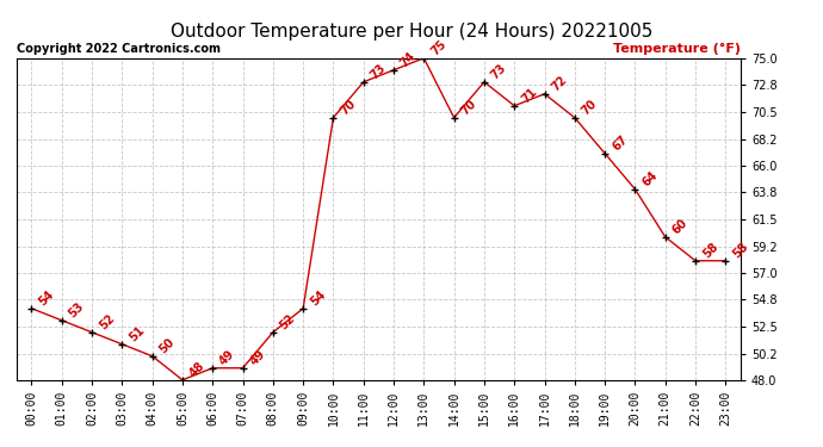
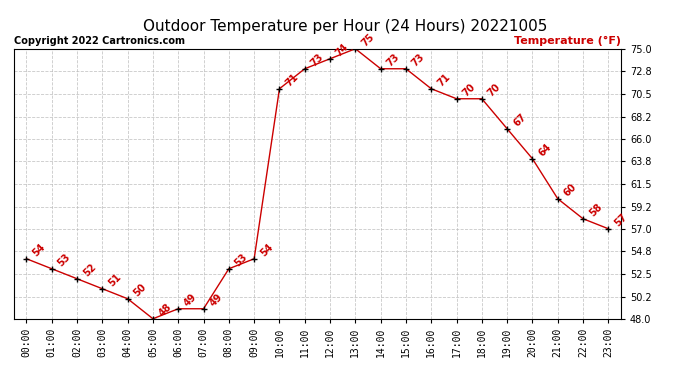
08:00: 52 -> 53
10:00: 70 -> 71
14:00: 70 -> 73
17:00: 72 -> 70
23:00: 58 -> 57
